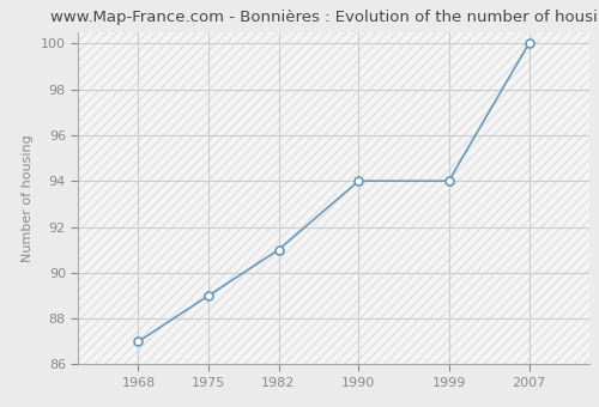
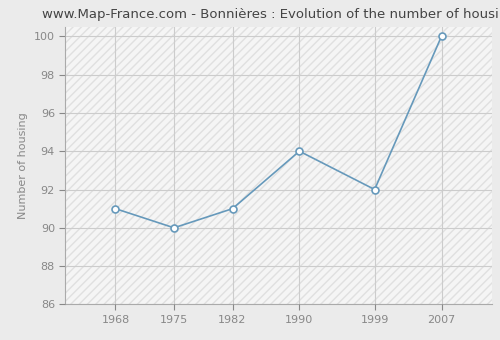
1968: 87 -> 91
1975: 89 -> 90
1999: 94 -> 92
